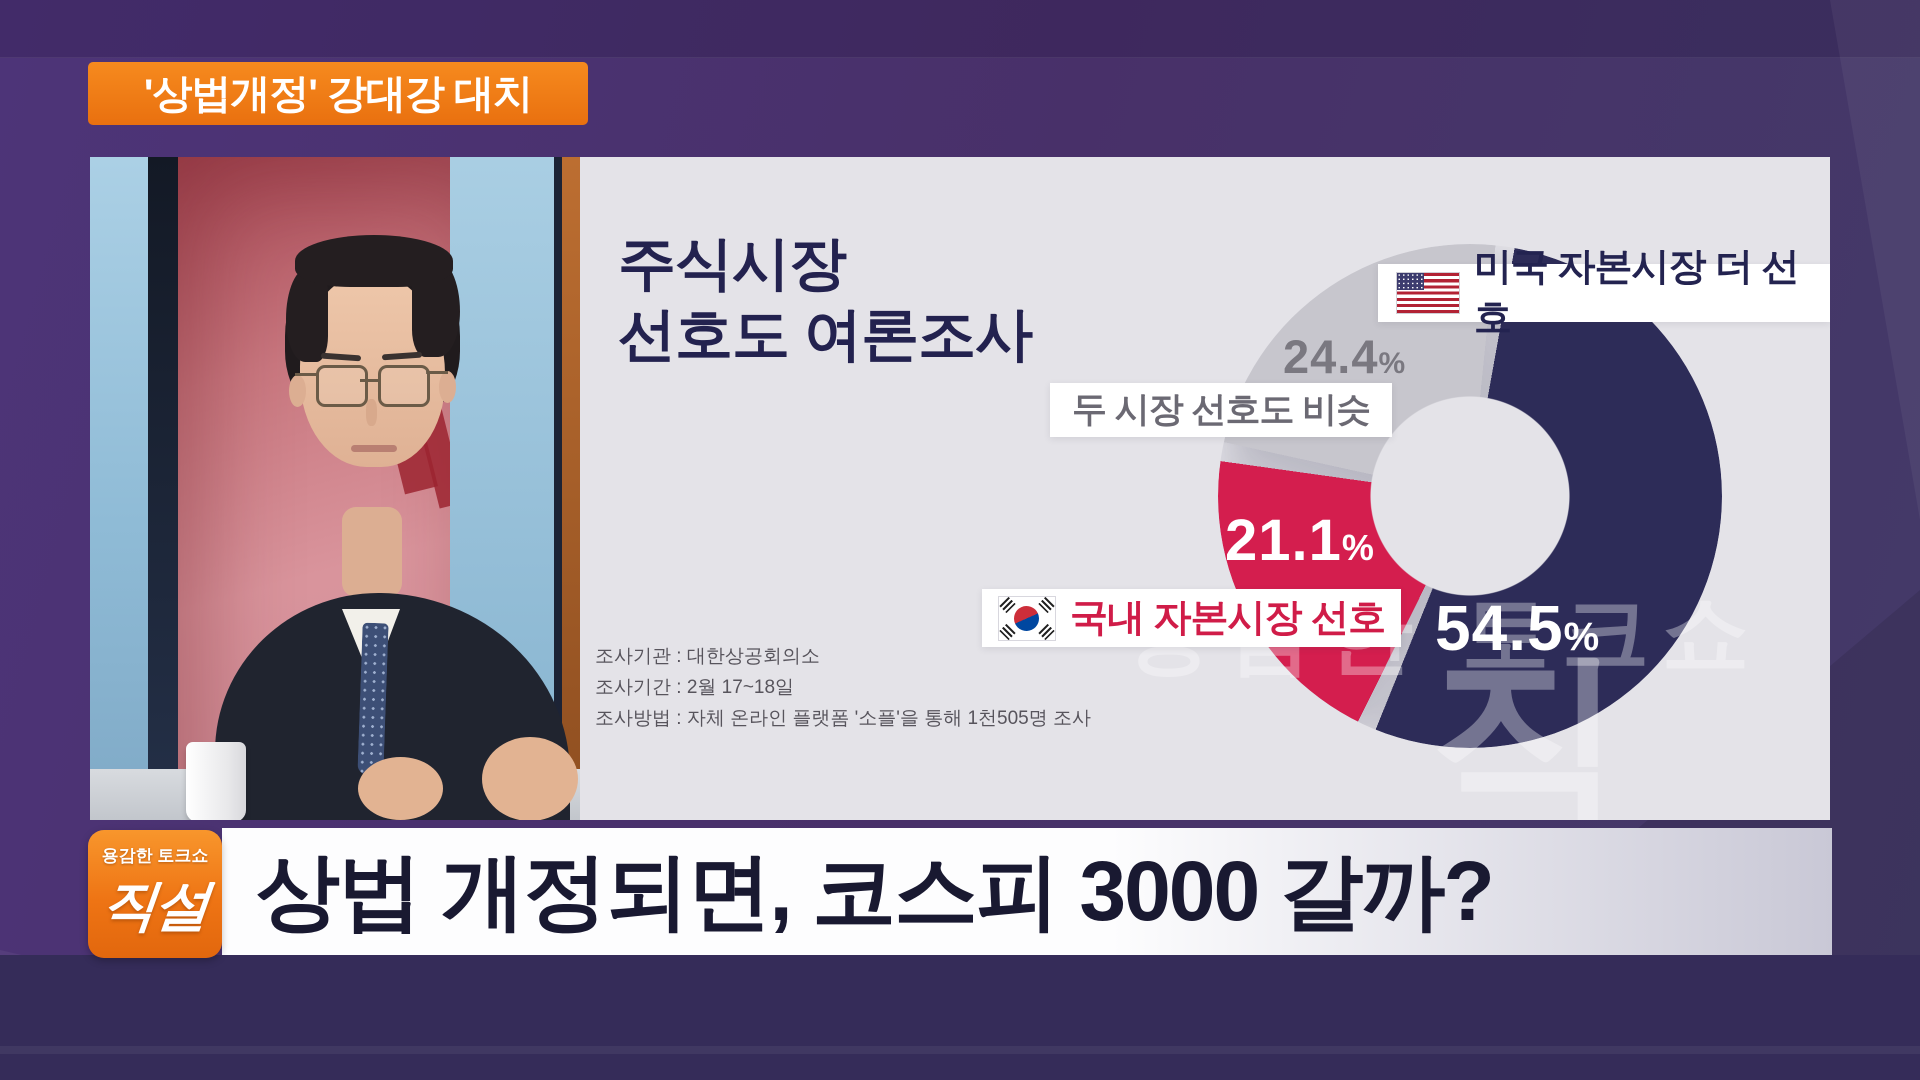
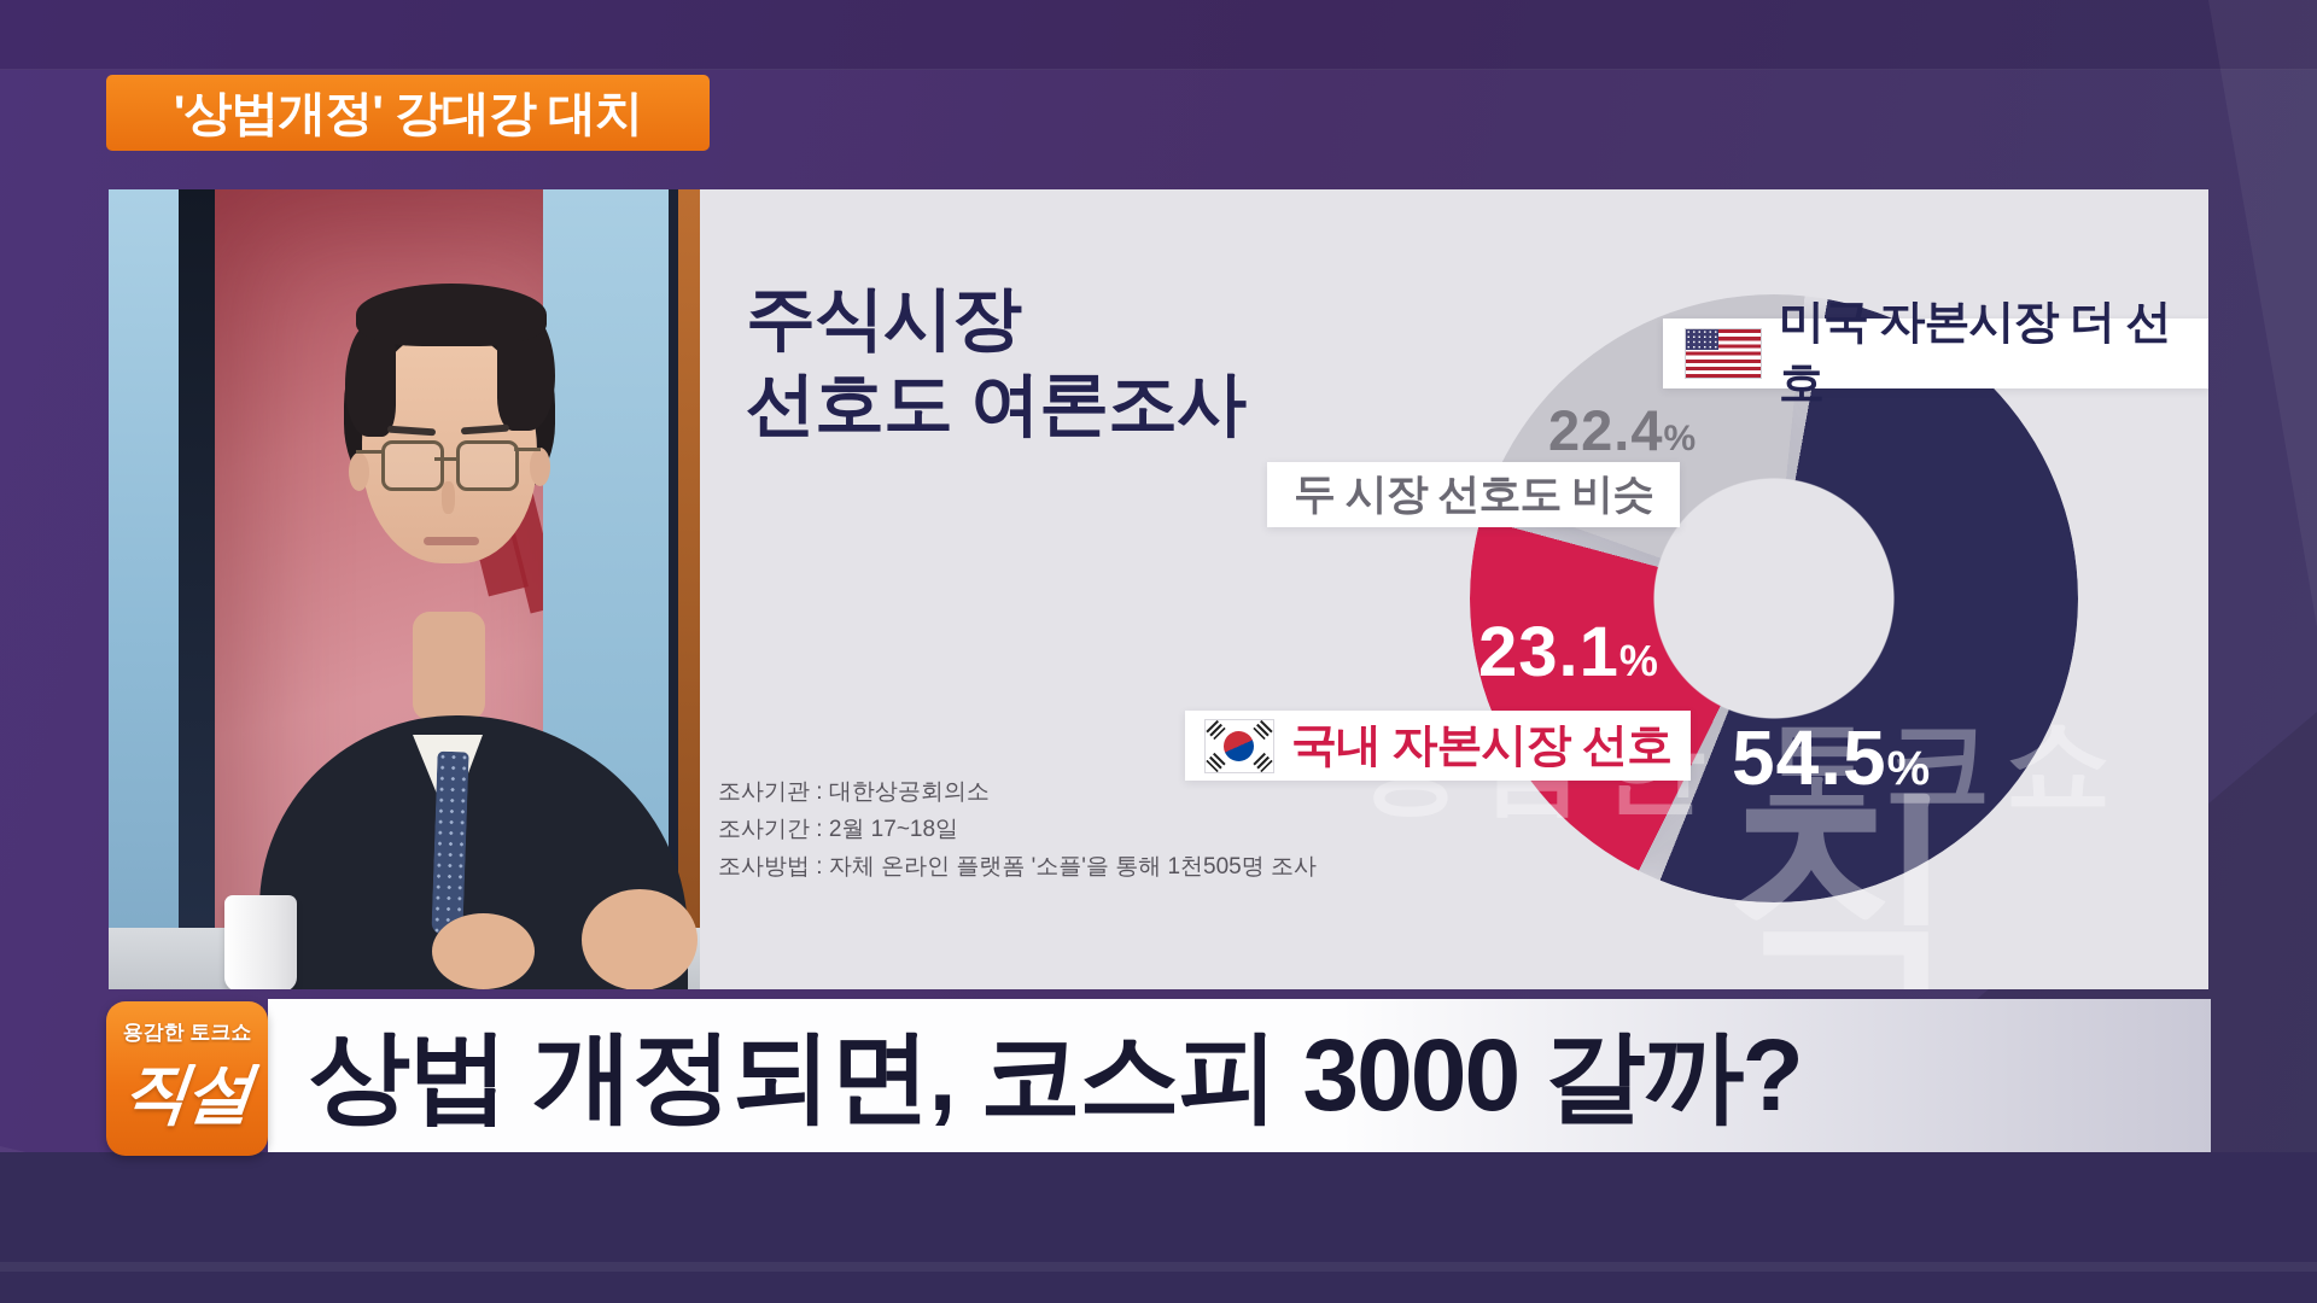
국내 자본시장 선호: 21.1 -> 23.1
두 시장 선호도 비슷: 24.4 -> 22.4
